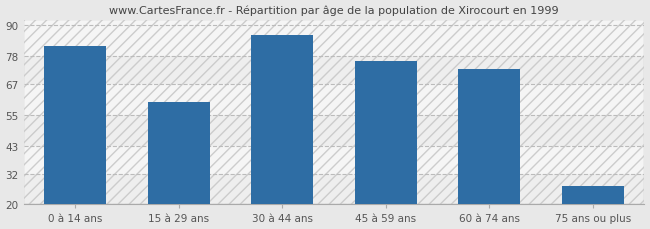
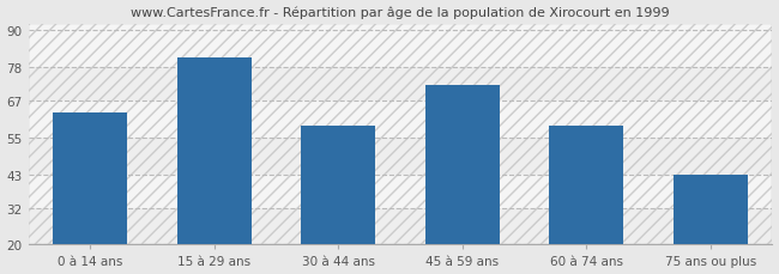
0 à 14 ans: 82 -> 63
15 à 29 ans: 60 -> 81
30 à 44 ans: 86 -> 59
45 à 59 ans: 76 -> 72
60 à 74 ans: 73 -> 59
75 ans ou plus: 27 -> 43
